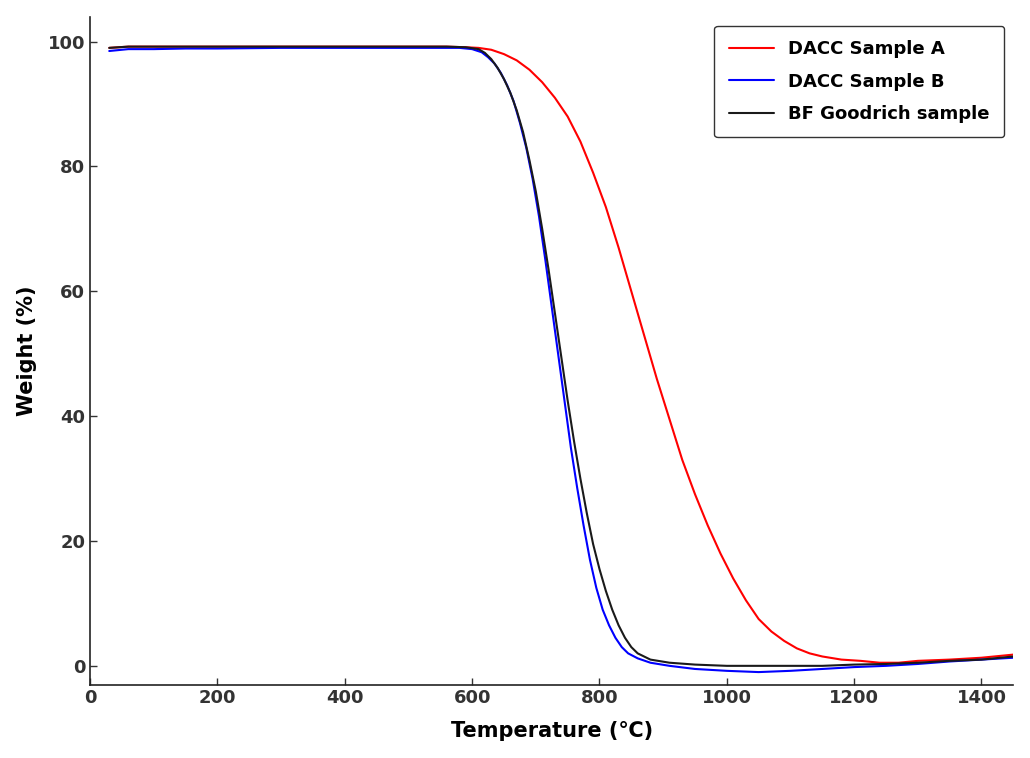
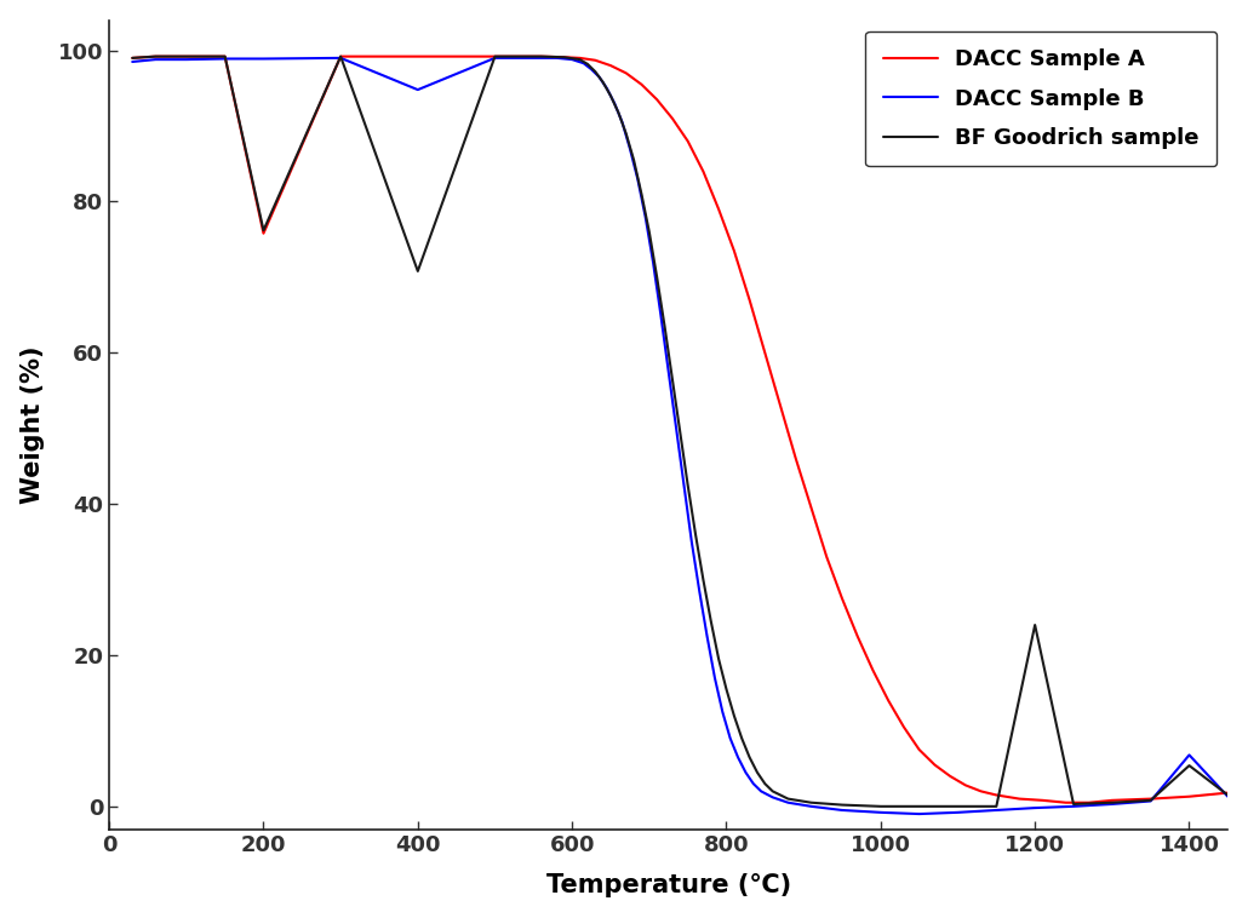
DACC Sample A/200: 99.2 -> 75.8
BF Goodrich sample/200: 99.2 -> 76.2
DACC Sample B/400: 99.0 -> 94.8
BF Goodrich sample/400: 99.2 -> 70.8
BF Goodrich sample/1200: 0.2 -> 24.0
DACC Sample B/1400: 1.0 -> 6.8
BF Goodrich sample/1400: 1.0 -> 5.4
